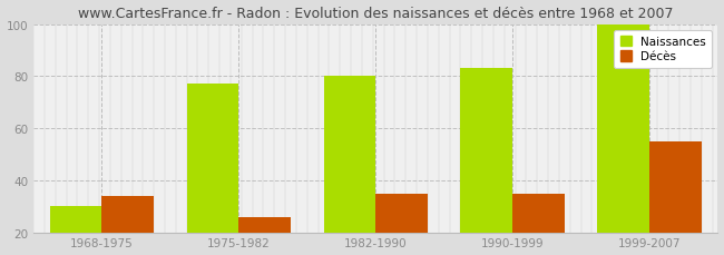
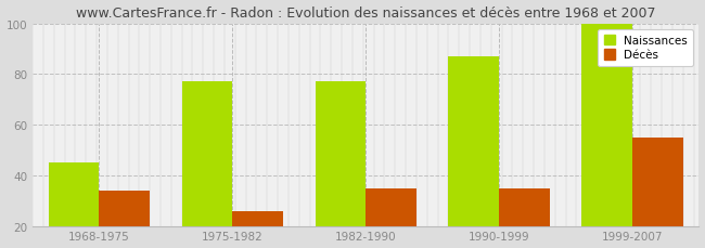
Naissances/1968-1975: 30 -> 45
Naissances/1982-1990: 80 -> 77
Naissances/1990-1999: 83 -> 87
